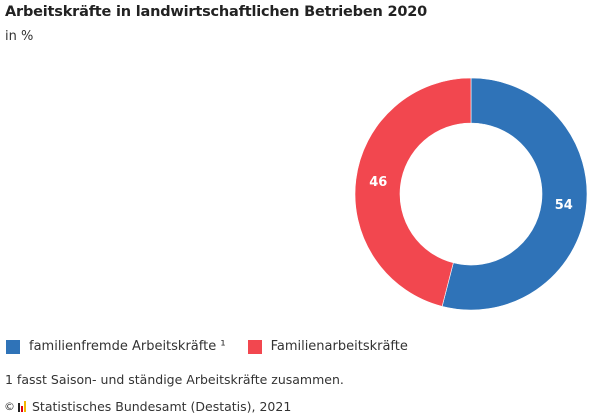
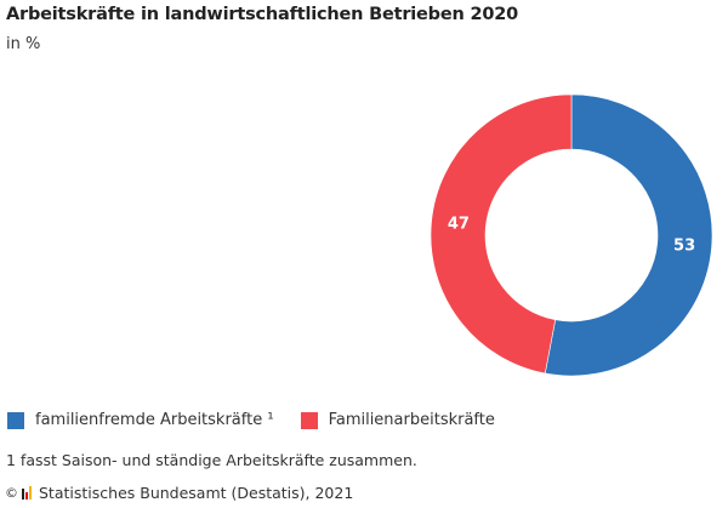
familienfremde Arbeitskräfte ¹: 54 -> 53
Familienarbeitskräfte: 46 -> 47
